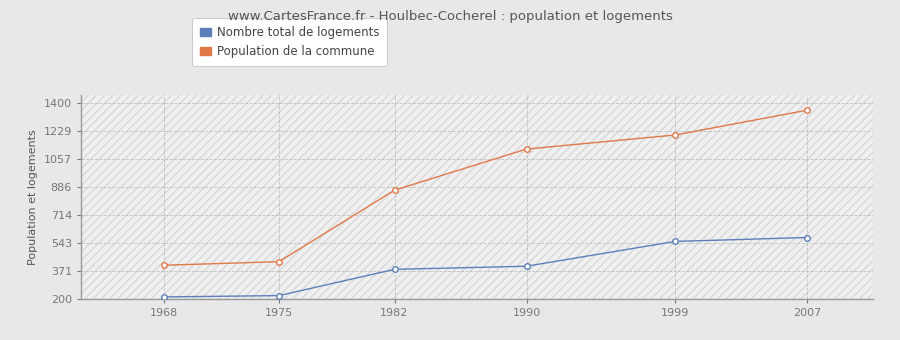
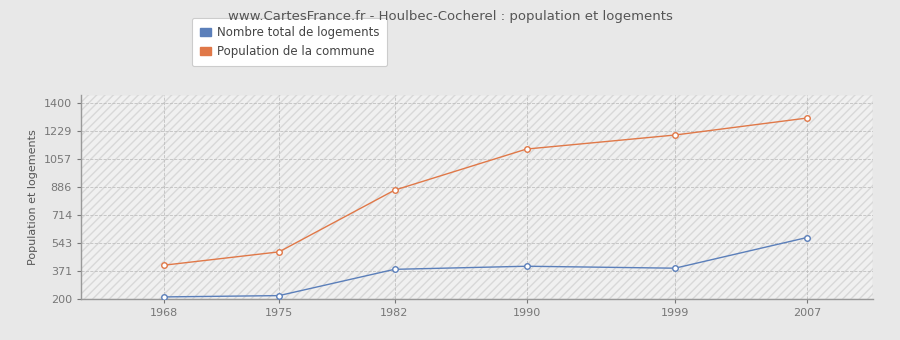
Population de la commune/1975: 430 -> 490
Nombre total de logements/1999: 550 -> 390
Population de la commune/2007: 1360 -> 1310
